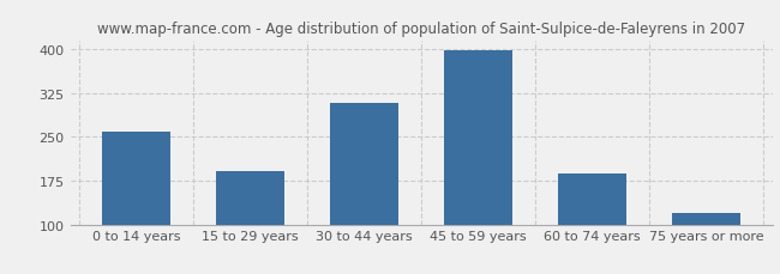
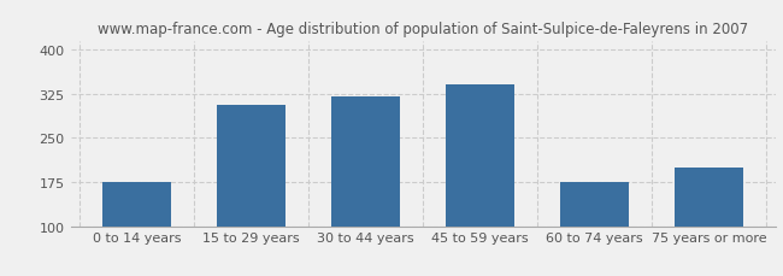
0 to 14 years: 258 -> 175
15 to 29 years: 192 -> 305
30 to 44 years: 308 -> 320
45 to 59 years: 397 -> 340
60 to 74 years: 187 -> 175
75 years or more: 120 -> 200
